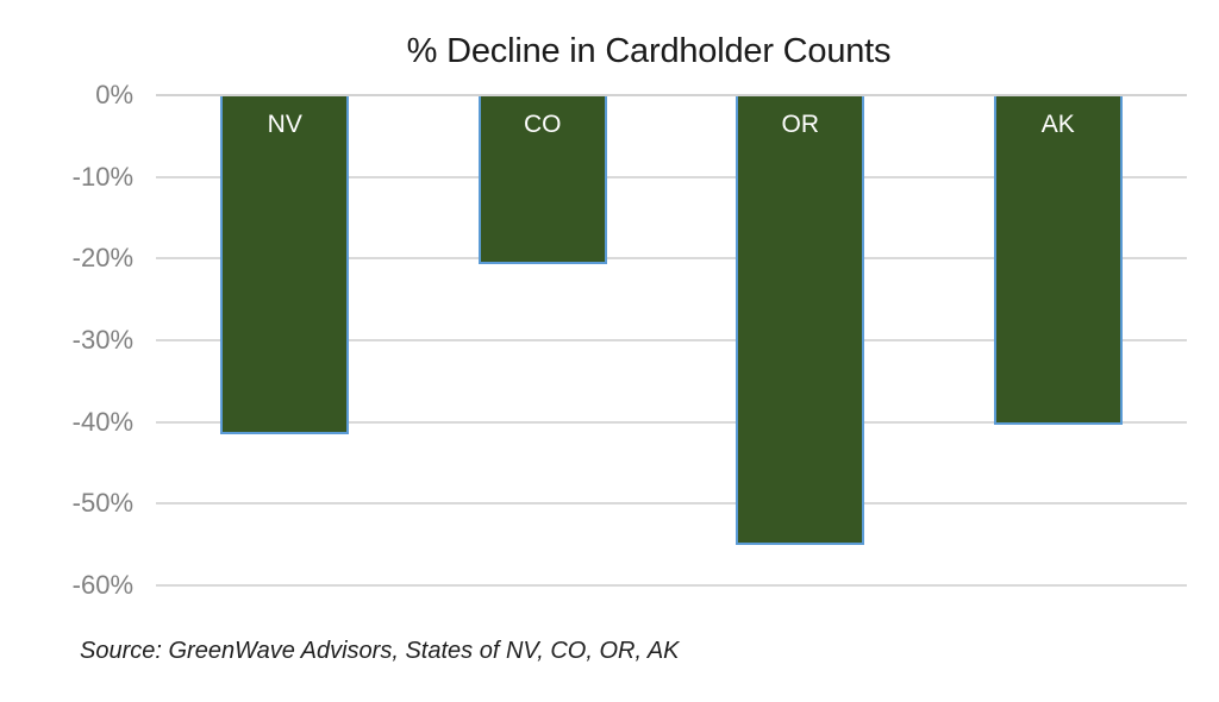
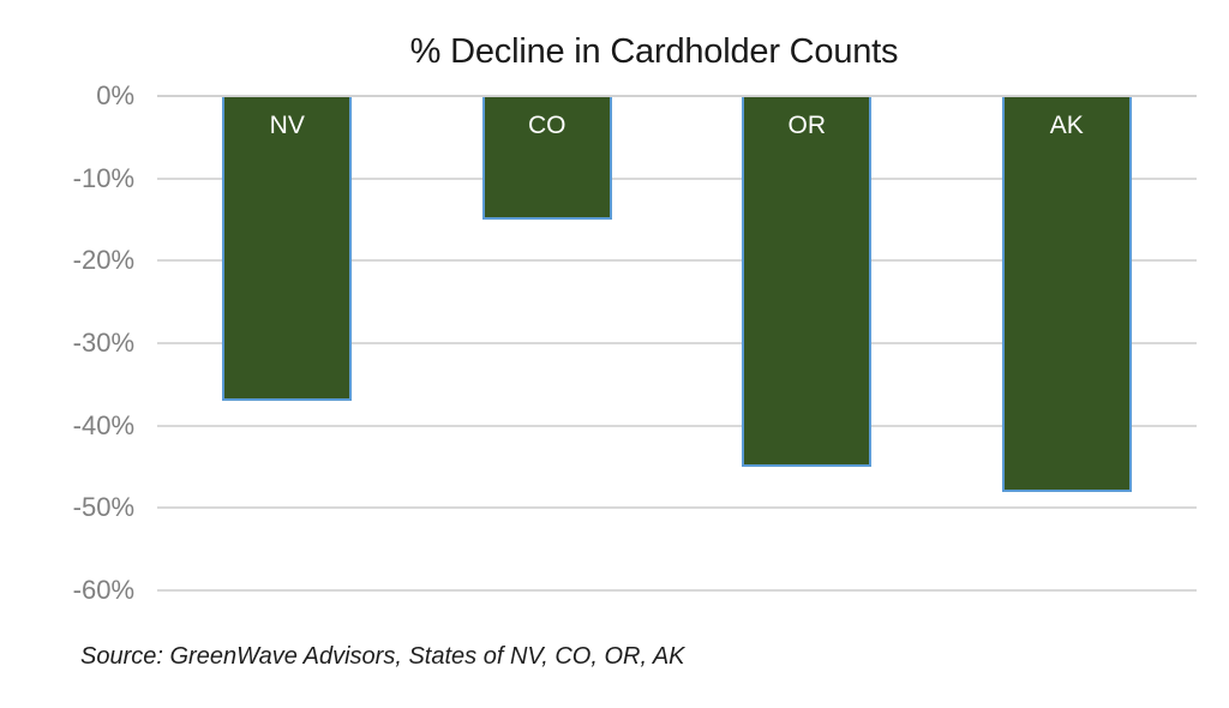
NV: -42% -> -37%
CO: -21% -> -15%
OR: -55% -> -45%
AK: -40% -> -48%
